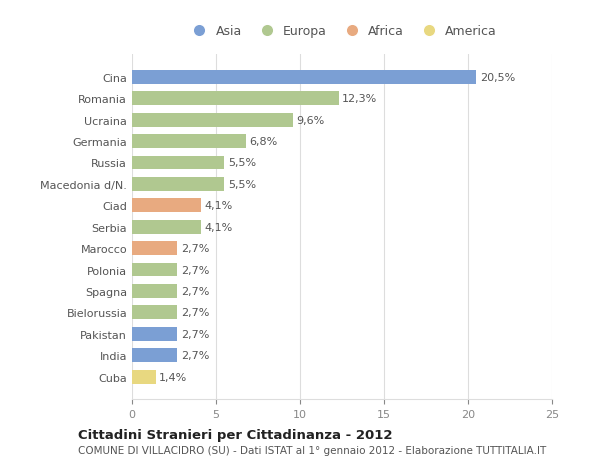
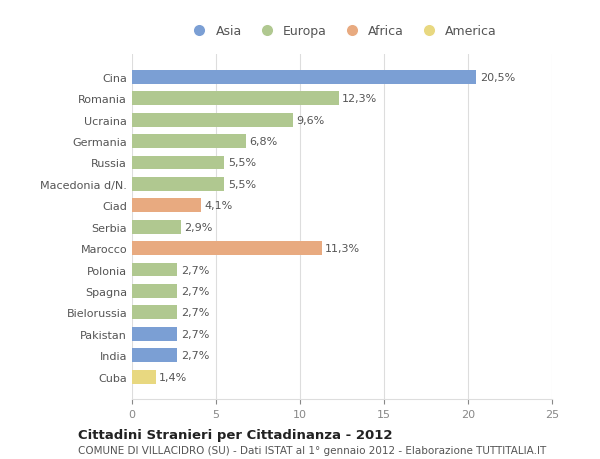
Serbia: 4,1% -> 2,9%
Marocco: 2,7% -> 11,3%
